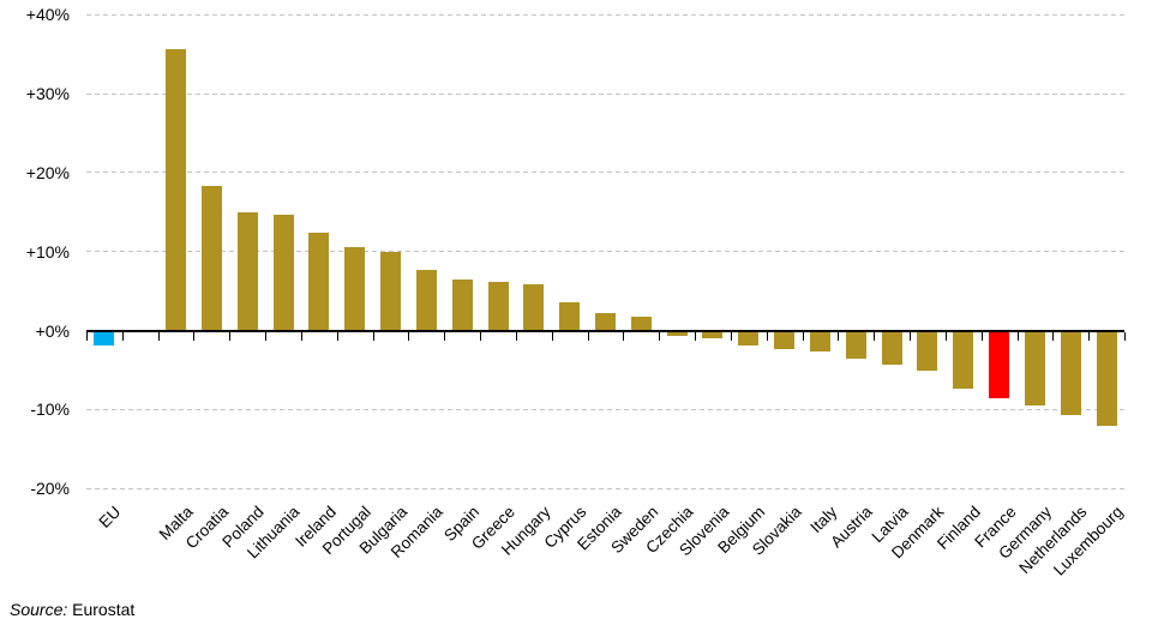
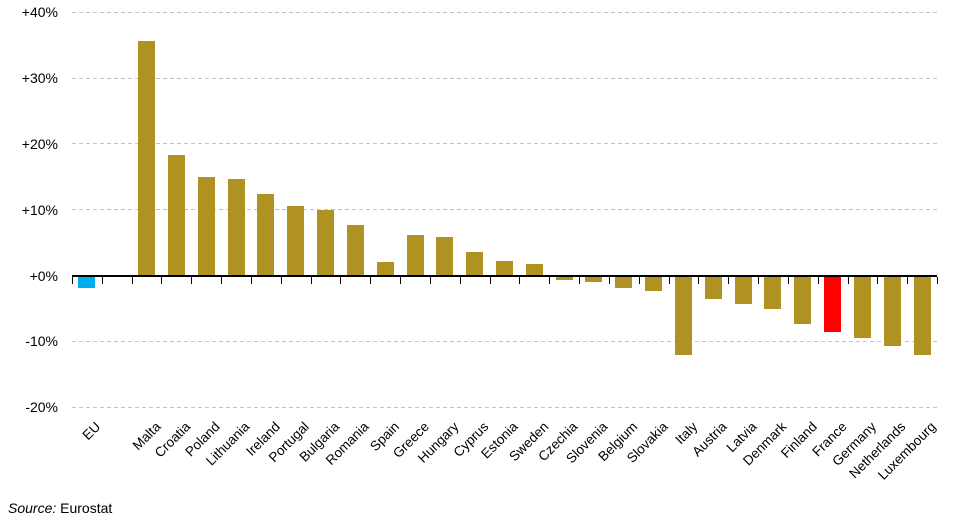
Spain: 6% -> 2%
Italy: -2% -> -12%
